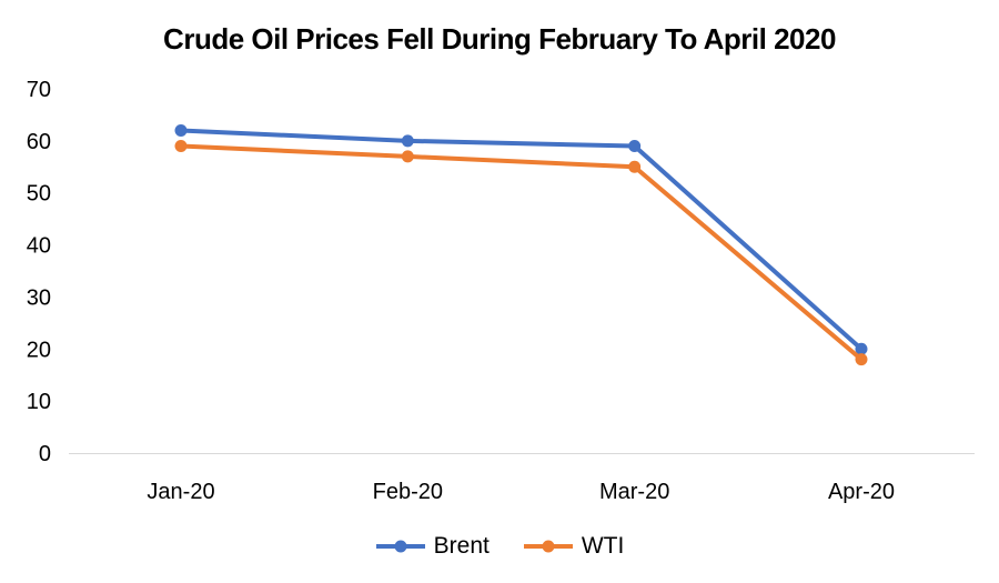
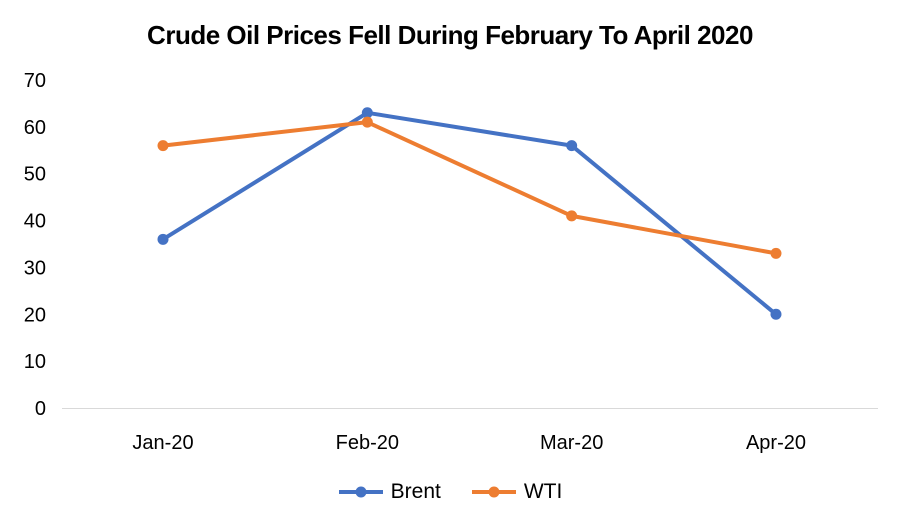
Brent/Jan-20: 62 -> 36
WTI/Jan-20: 59 -> 56
Brent/Feb-20: 60 -> 63
WTI/Feb-20: 57 -> 61
Brent/Mar-20: 59 -> 56
WTI/Mar-20: 55 -> 41
WTI/Apr-20: 18 -> 33
